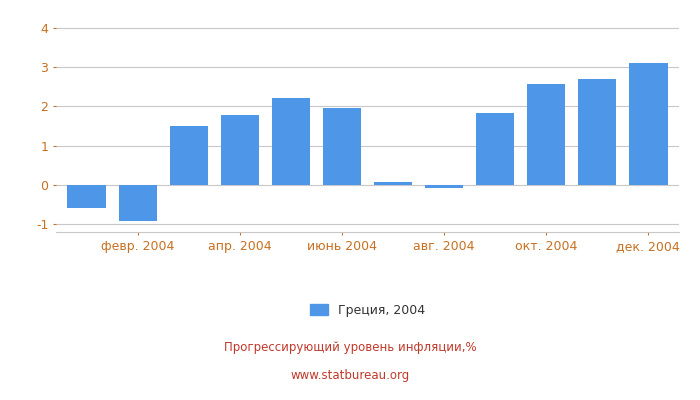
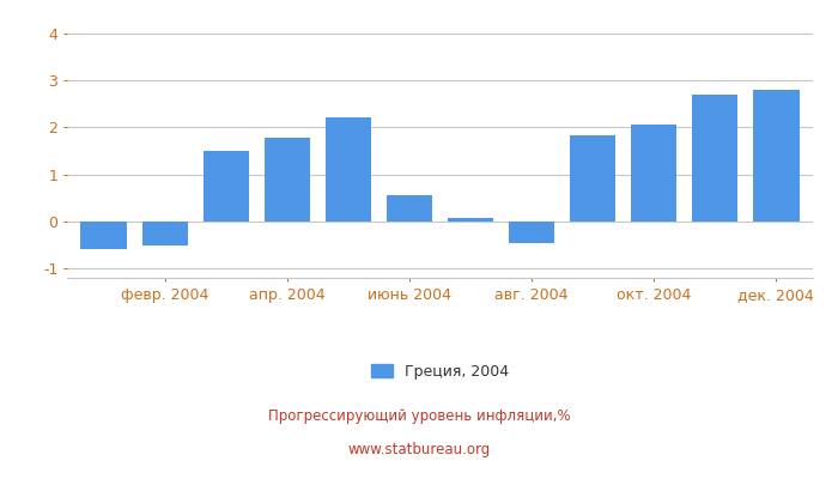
февр. 2004: -0.92 -> -0.50
июнь 2004: 1.95 -> 0.55
авг. 2004: -0.07 -> -0.45
окт. 2004: 2.58 -> 2.05
дек. 2004: 3.10 -> 2.80
